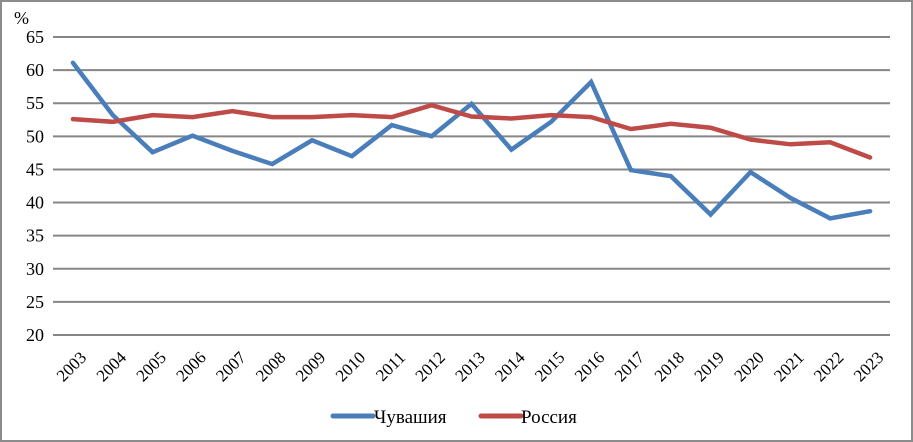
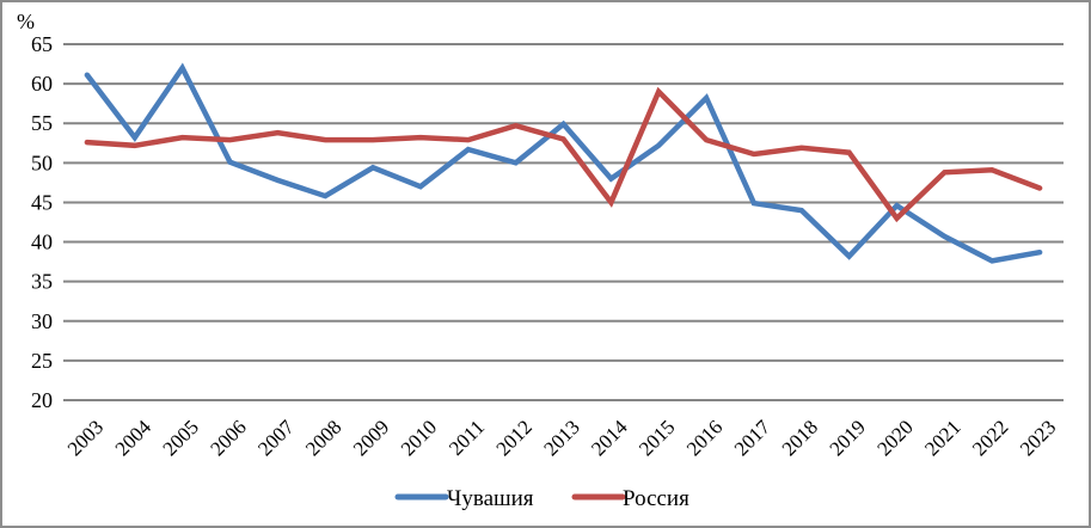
Чувашия/2005: 48 -> 62
Россия/2014: 53 -> 45
Россия/2015: 53 -> 59
Россия/2020: 50 -> 43
